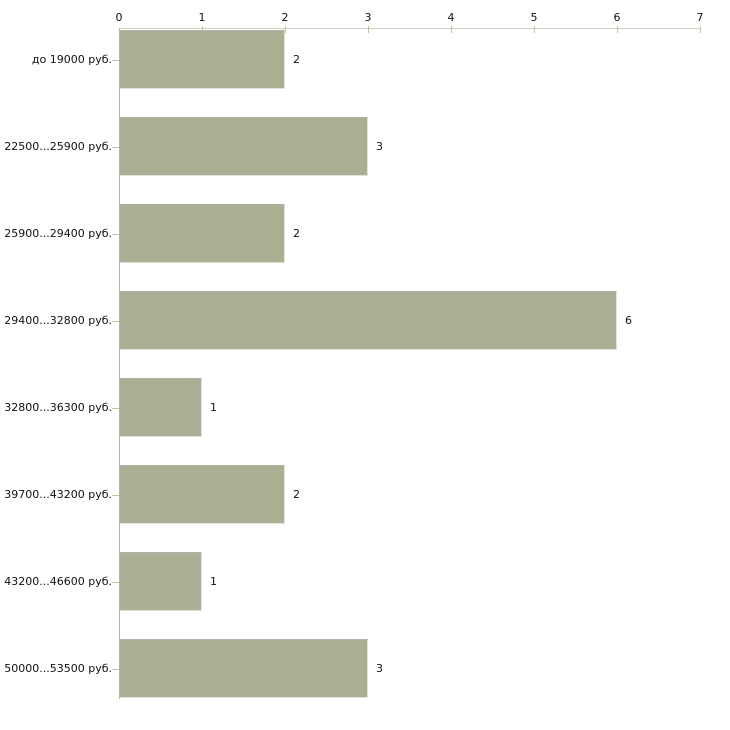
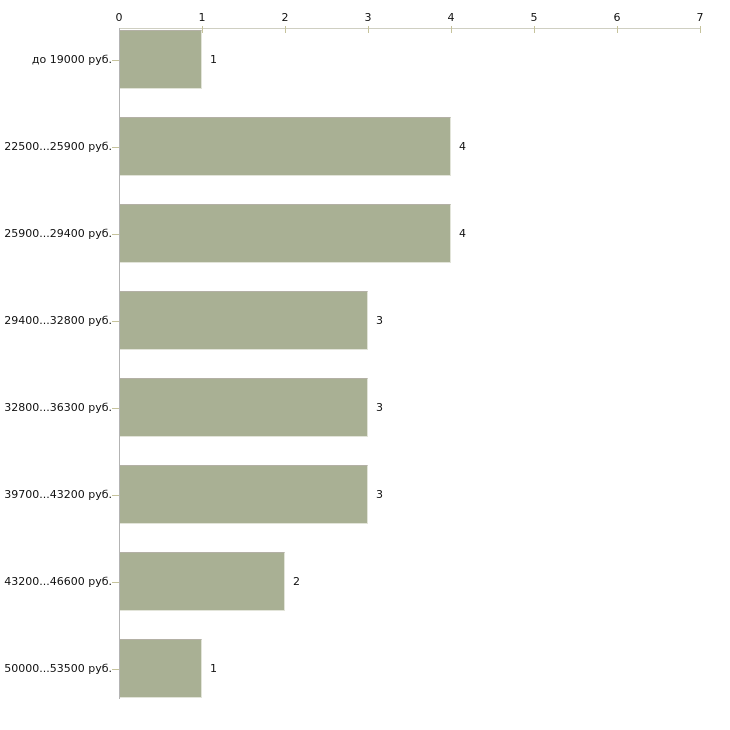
до 19000 руб.: 2 -> 1
22500...25900 руб.: 3 -> 4
25900...29400 руб.: 2 -> 4
29400...32800 руб.: 6 -> 3
32800...36300 руб.: 1 -> 3
39700...43200 руб.: 2 -> 3
43200...46600 руб.: 1 -> 2
50000...53500 руб.: 3 -> 1
